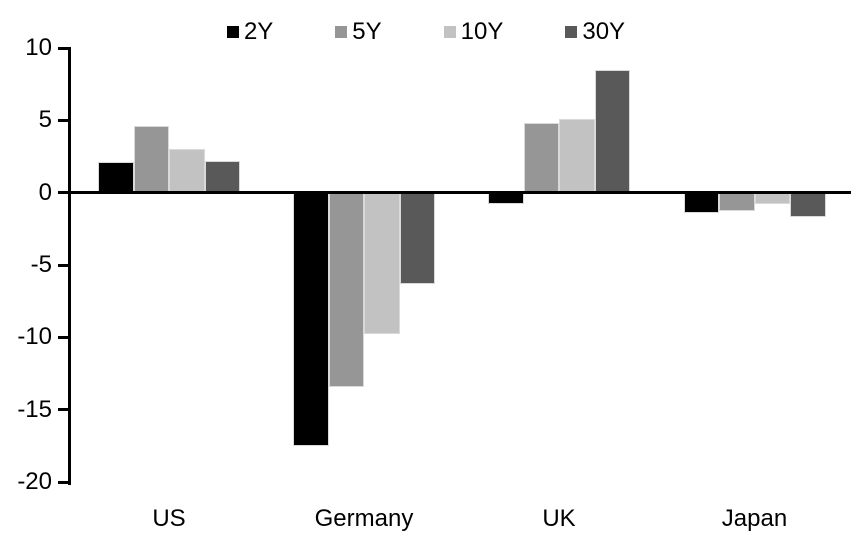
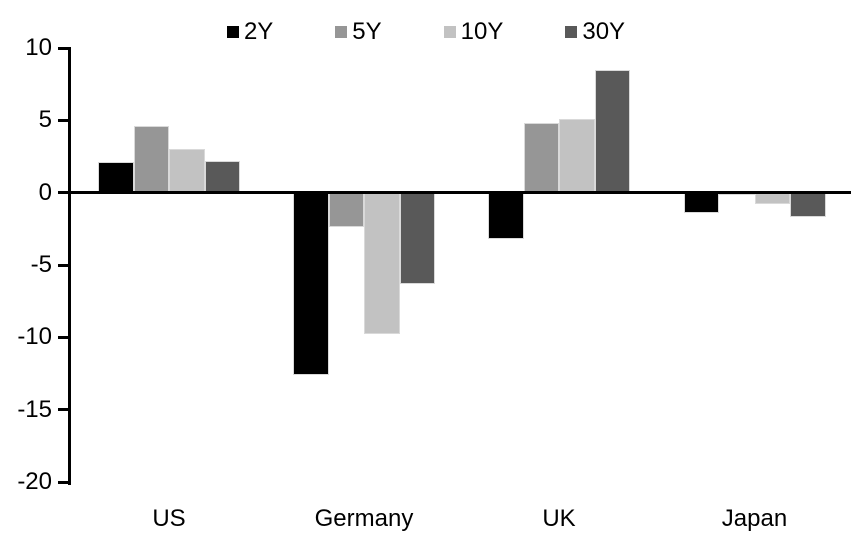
2Y/Germany: -17.5 -> -12.6
5Y/Germany: -13.4 -> -2.4
2Y/UK: -0.8 -> -3.2
5Y/Japan: -1.3 -> -0.1
